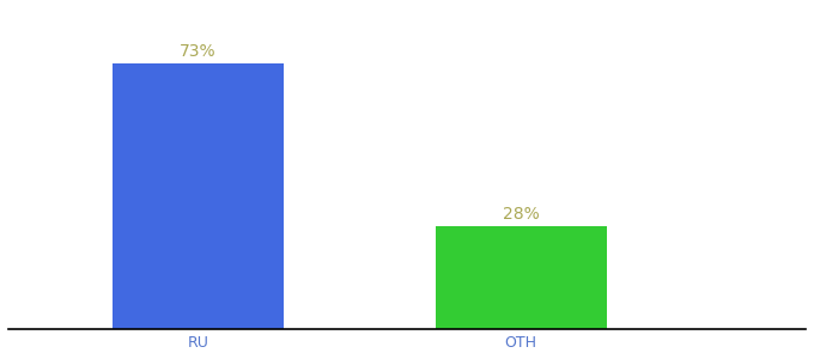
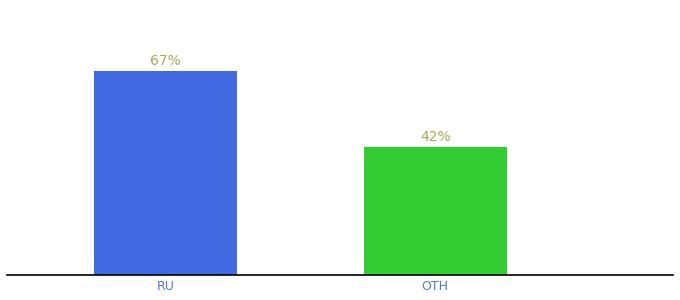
RU: 73% -> 67%
OTH: 28% -> 42%
